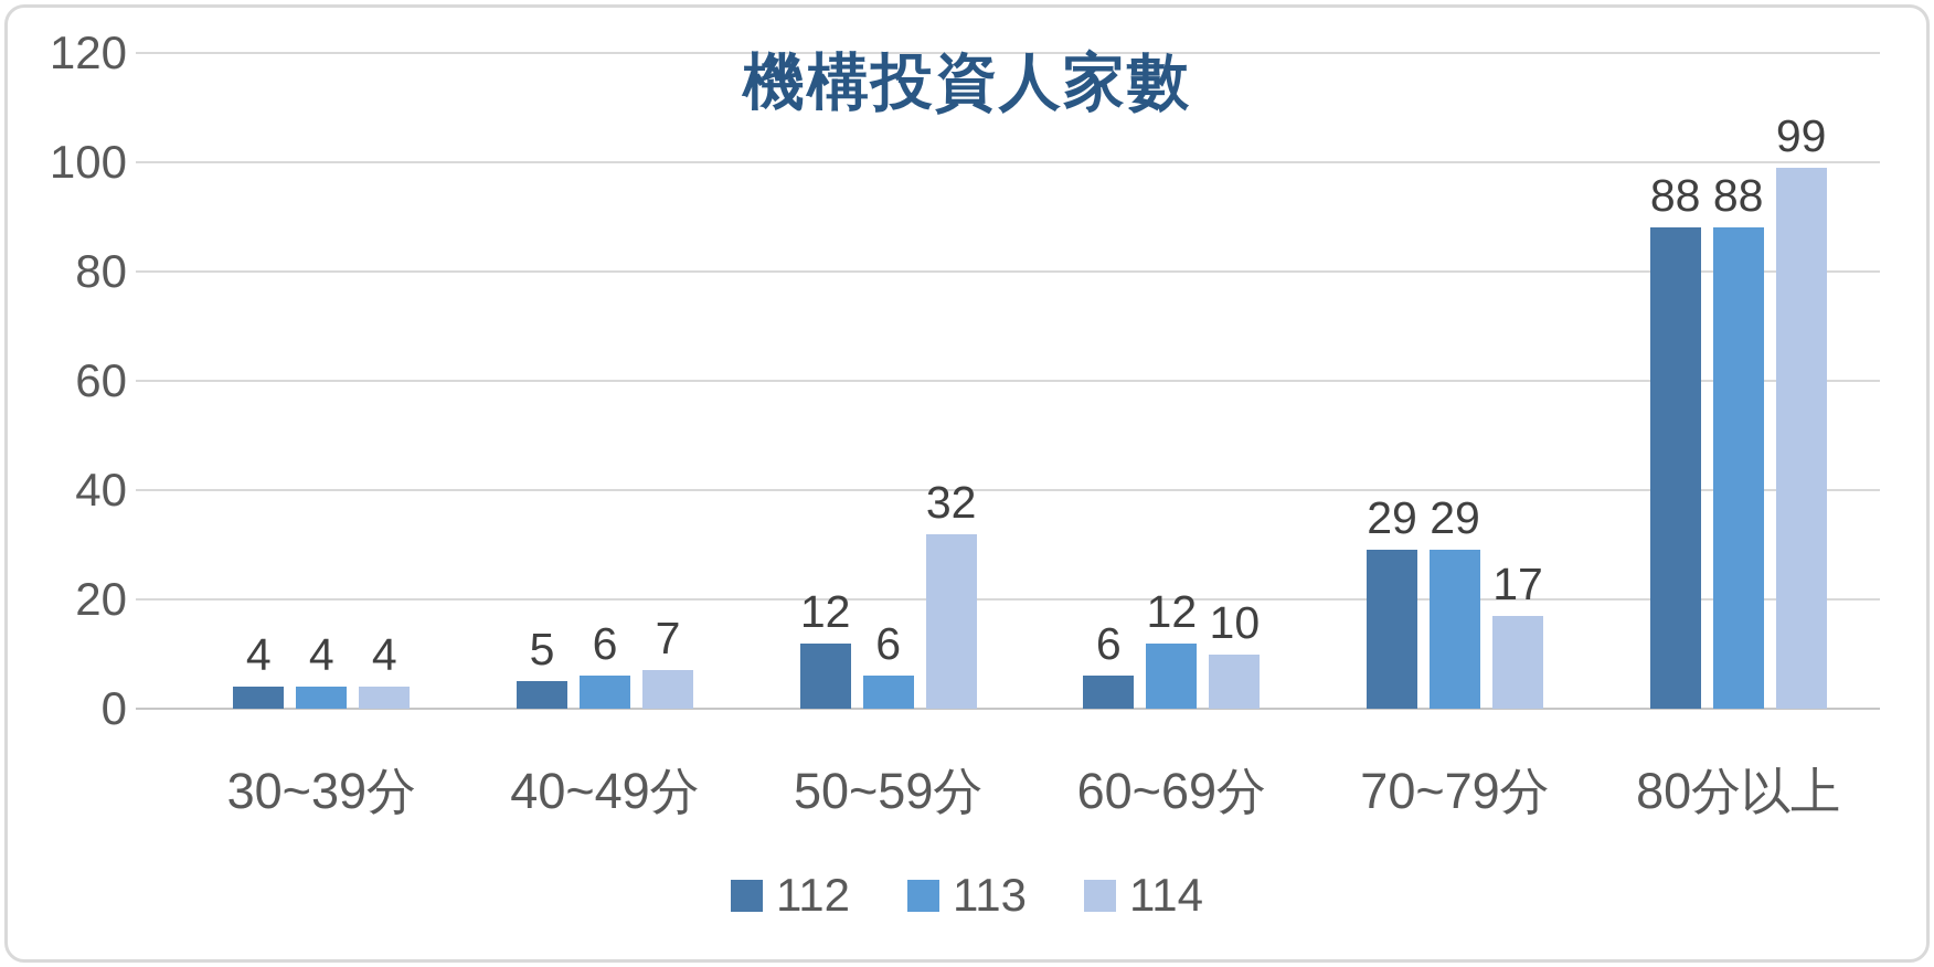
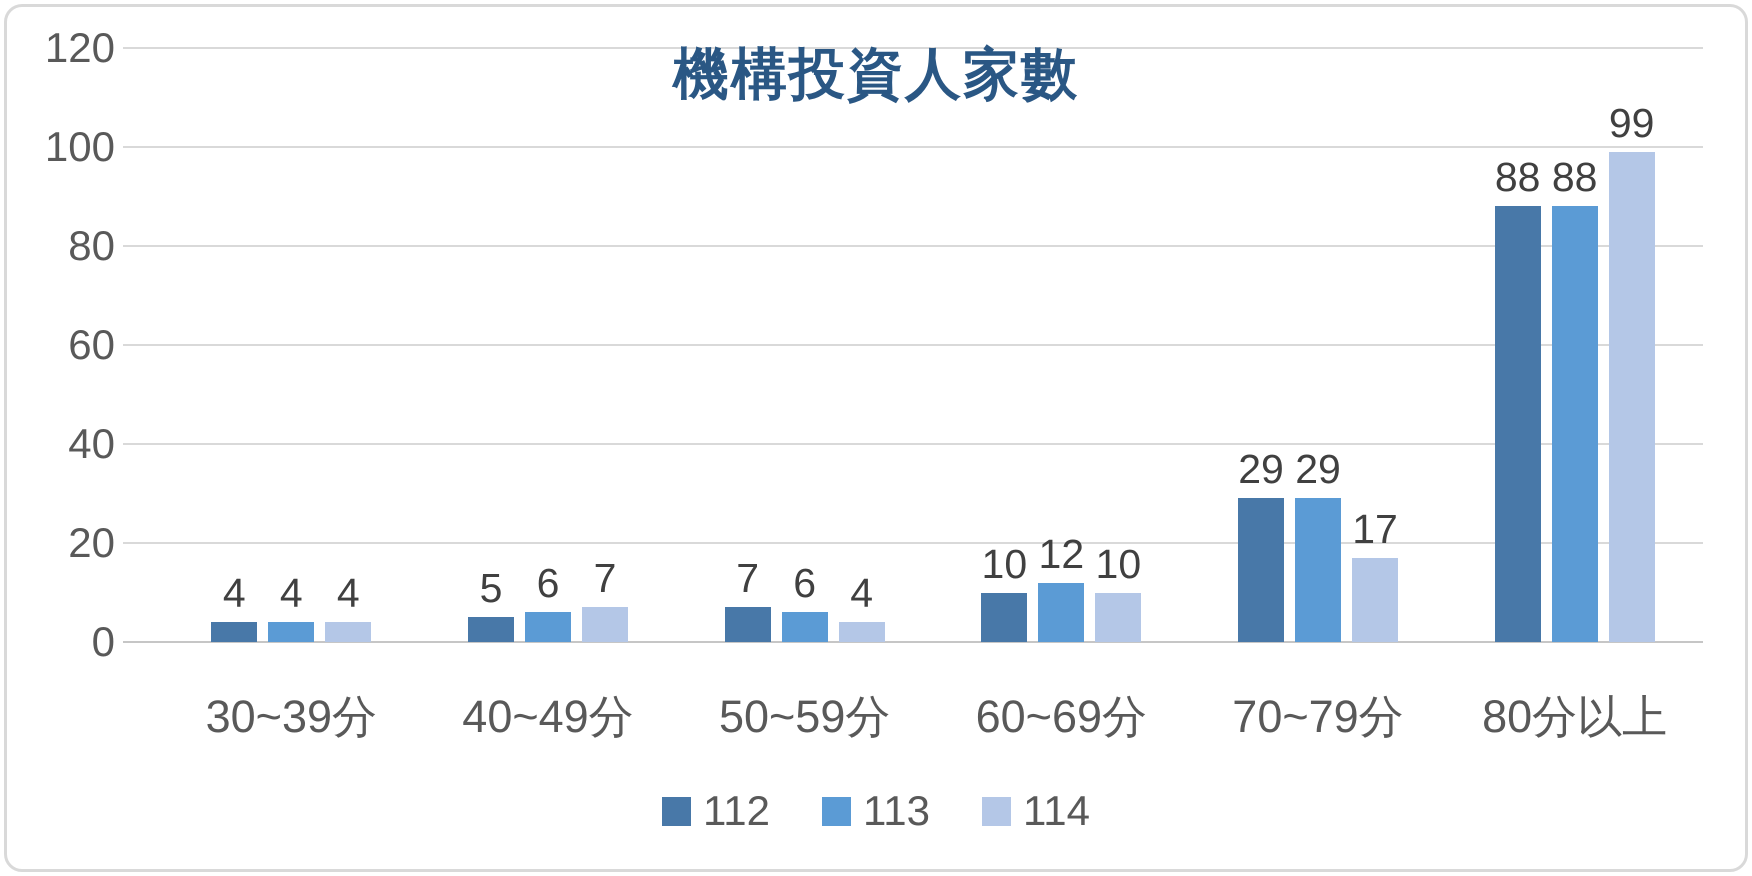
112/50~59分: 12 -> 7
114/50~59分: 32 -> 4
112/60~69分: 6 -> 10
